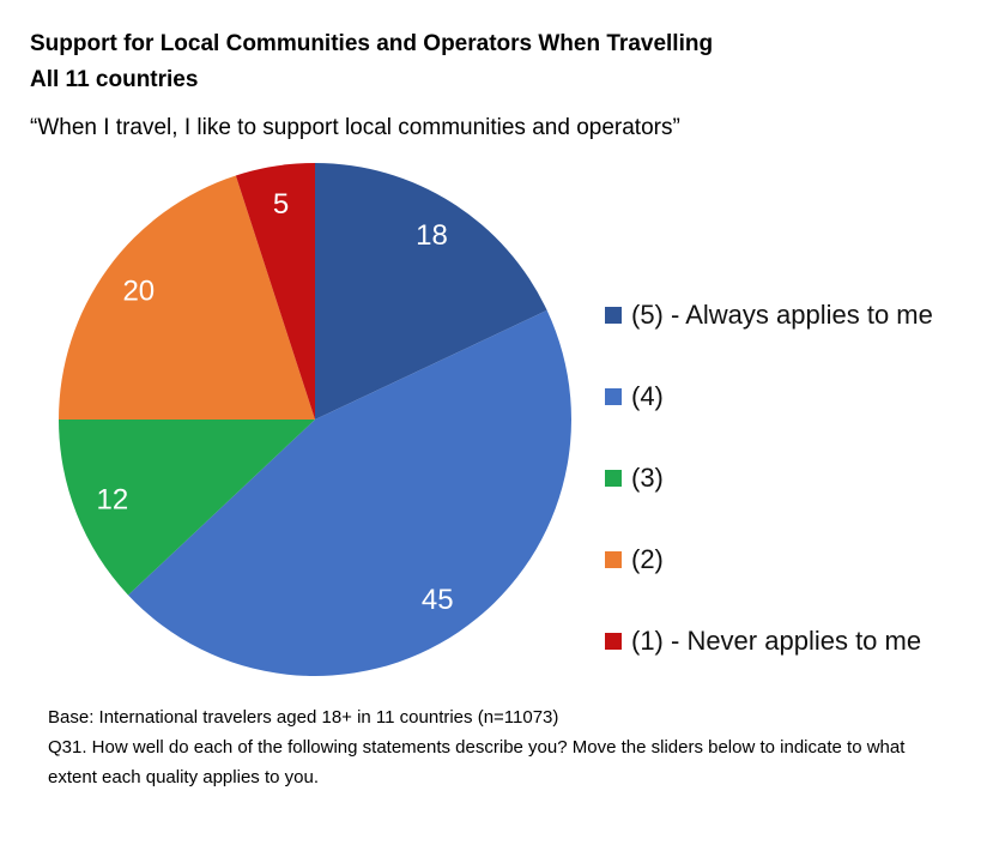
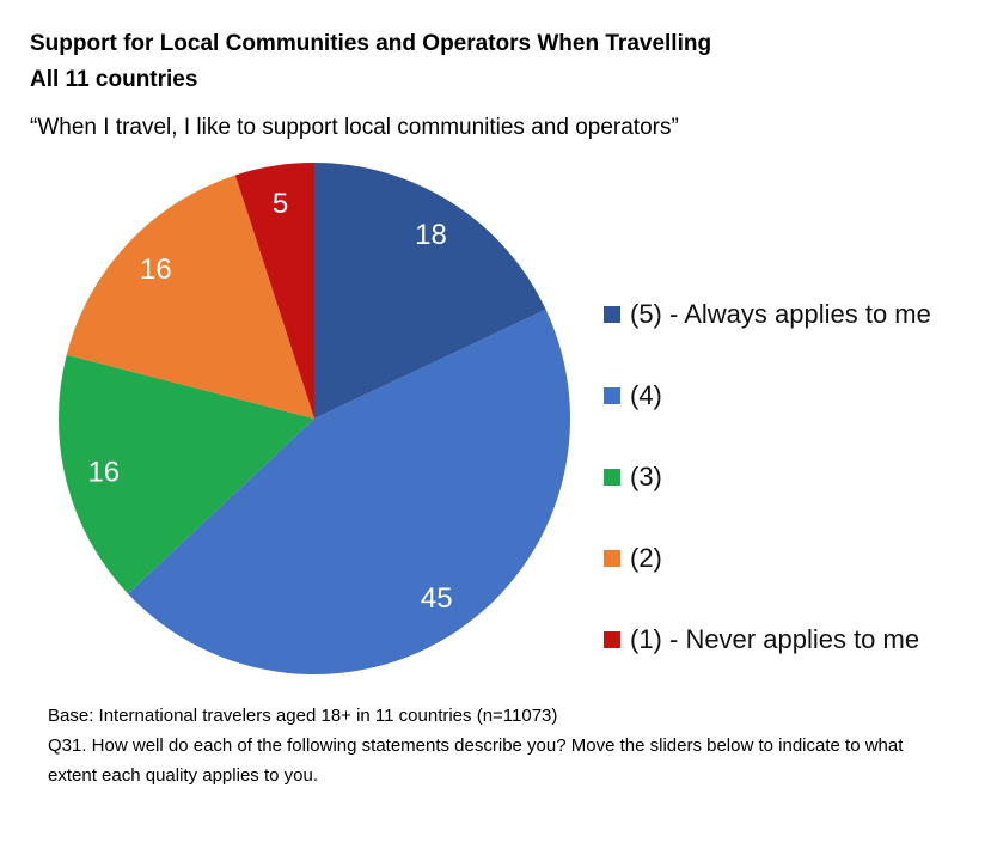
(3): 12 -> 16
(2): 20 -> 16
